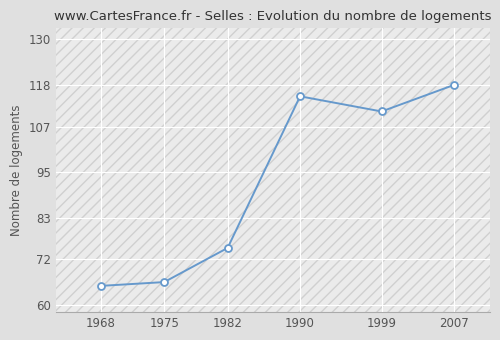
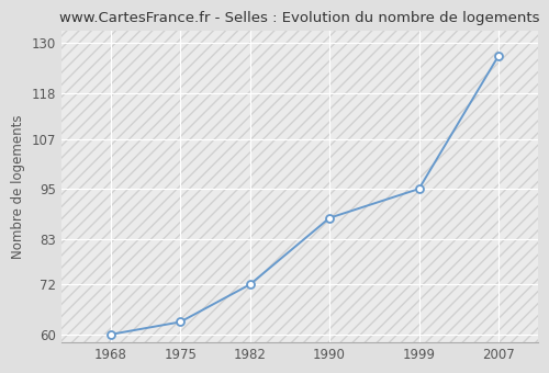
1968: 65 -> 60
1975: 66 -> 63
1982: 75 -> 72
1990: 115 -> 88
1999: 111 -> 95
2007: 118 -> 127
